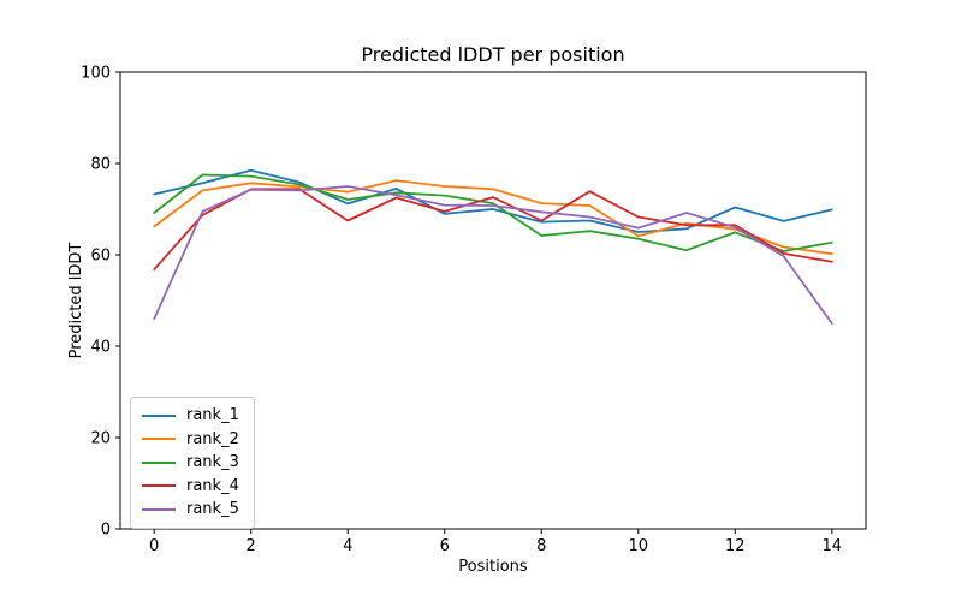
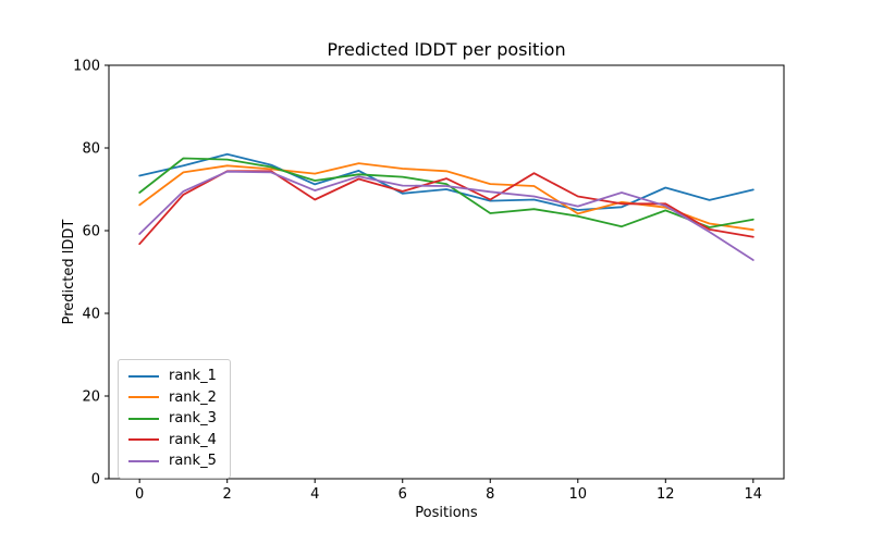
rank_5/0: 46 -> 59
rank_5/4: 75 -> 70
rank_5/14: 45 -> 53
